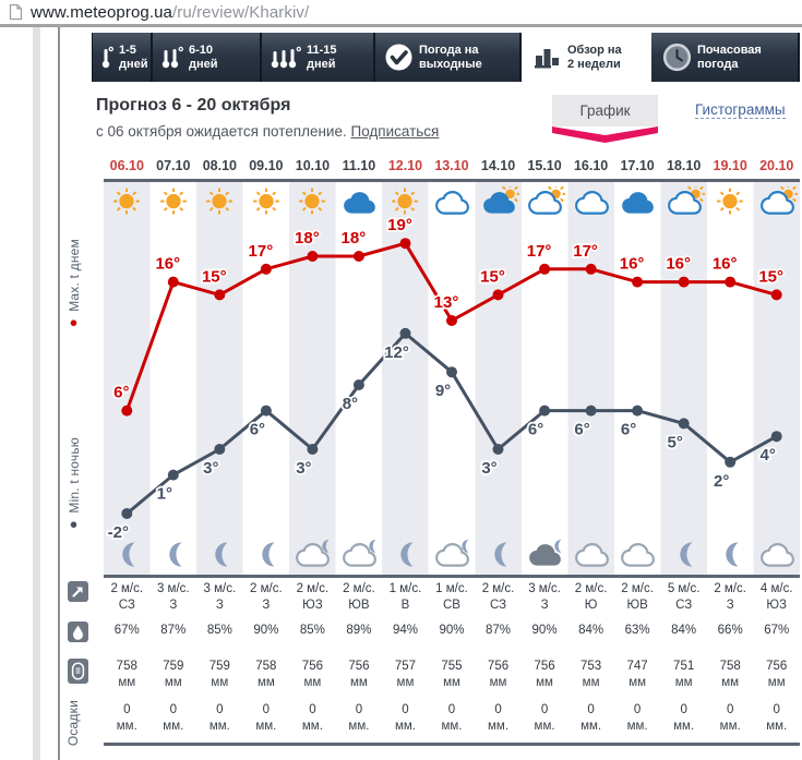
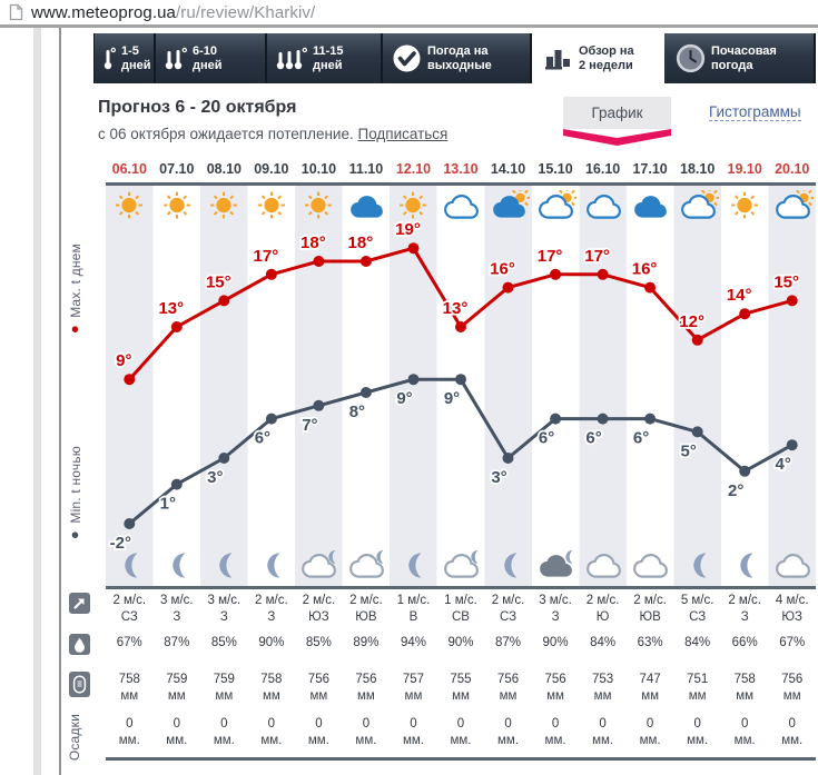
Max. t днем/06.10: 6° -> 9°
Max. t днем/07.10: 16° -> 13°
Min. t ночью/10.10: 3° -> 7°
Min. t ночью/12.10: 12° -> 9°
Max. t днем/14.10: 15° -> 16°
Max. t днем/18.10: 16° -> 12°
Max. t днем/19.10: 16° -> 14°
